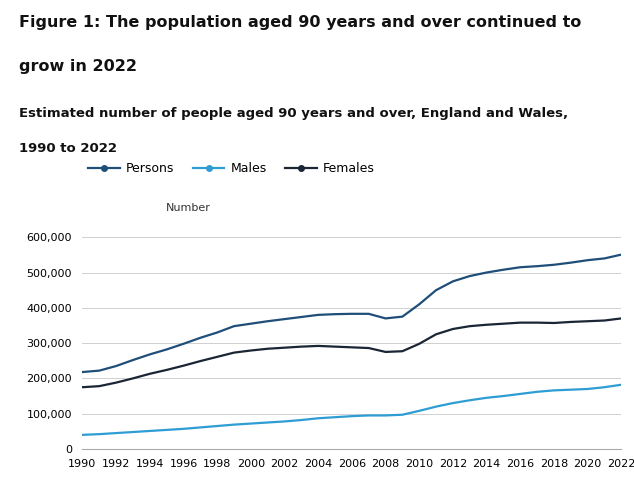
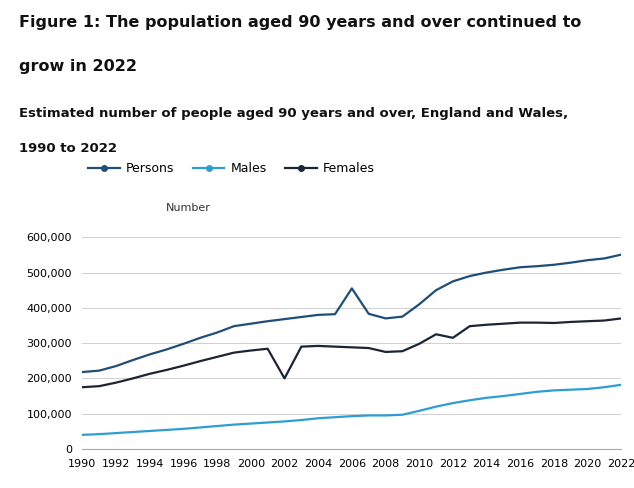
Females/2002: 287,000 -> 200,000
Persons/2006: 383,000 -> 455,000
Females/2012: 340,000 -> 315,000
